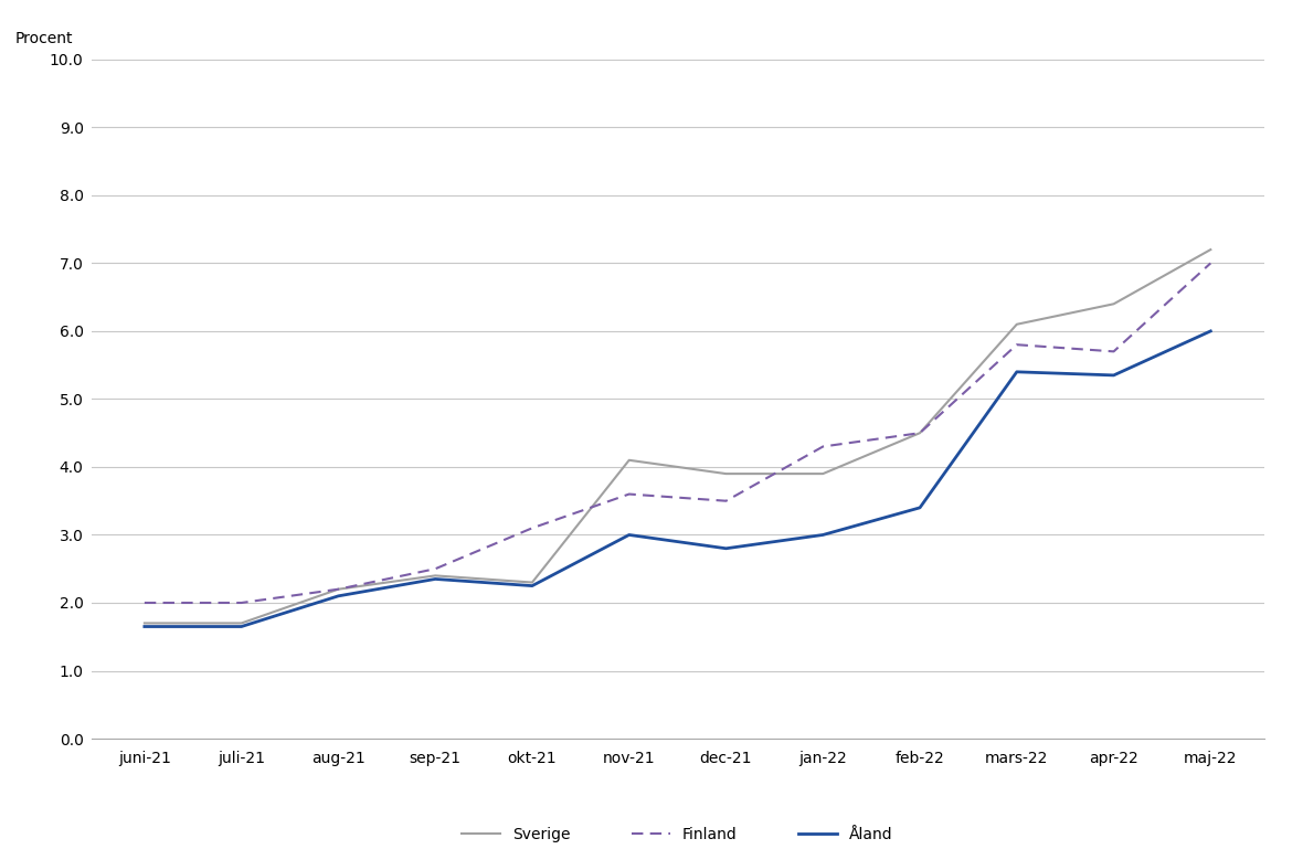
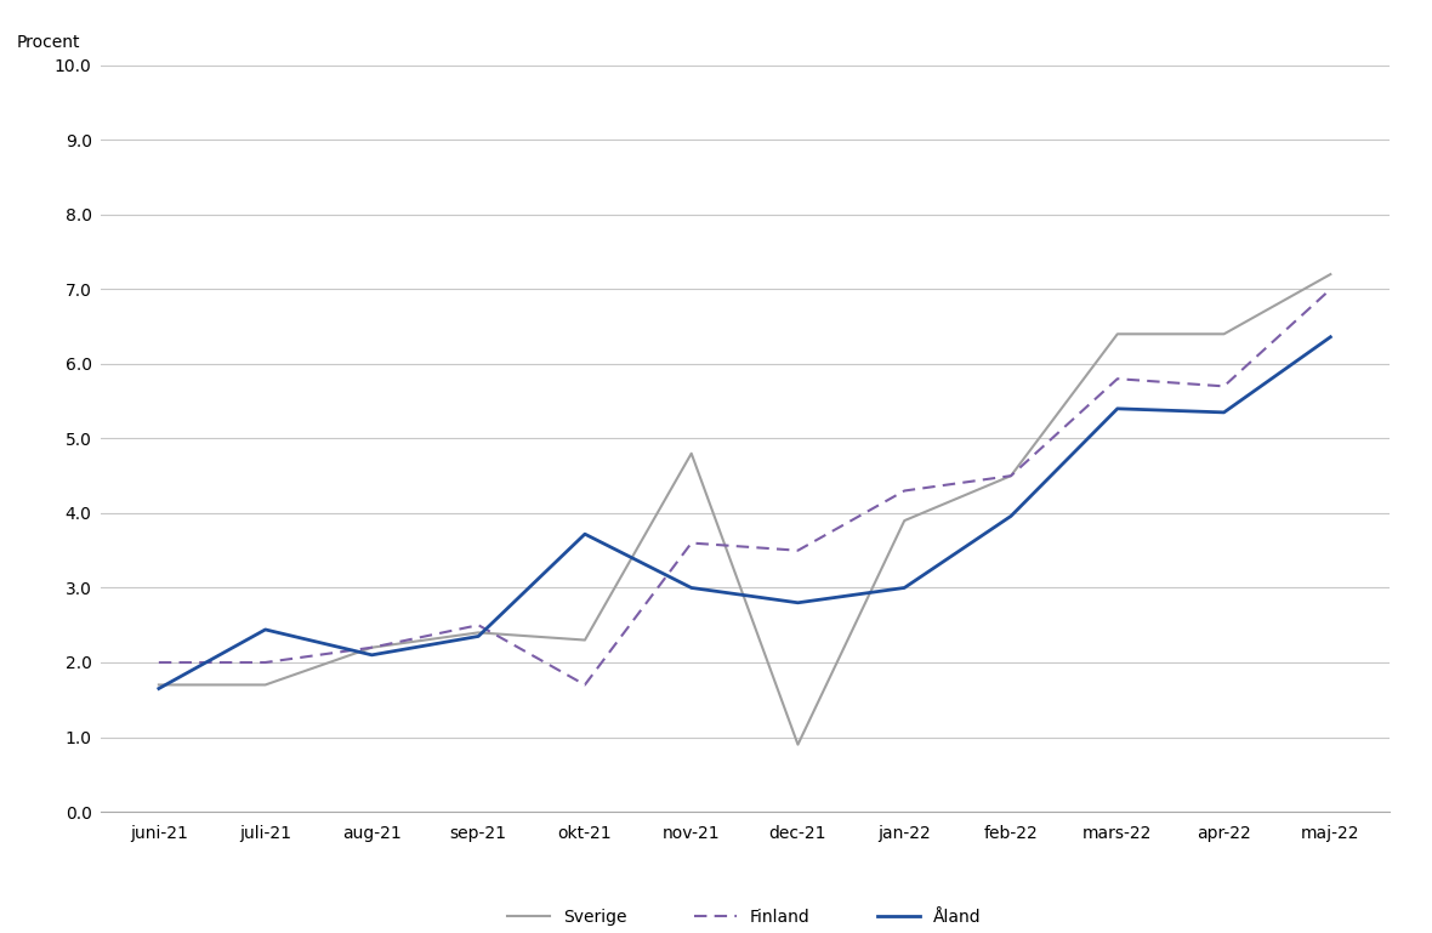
Åland/juli-21: 1.65 -> 2.44
Finland/okt-21: 3.1 -> 1.7
Åland/okt-21: 2.25 -> 3.72
Sverige/nov-21: 4.1 -> 4.8
Sverige/dec-21: 3.9 -> 0.9
Åland/feb-22: 3.40 -> 3.96
Sverige/mars-22: 6.1 -> 6.4
Åland/maj-22: 6.00 -> 6.36
